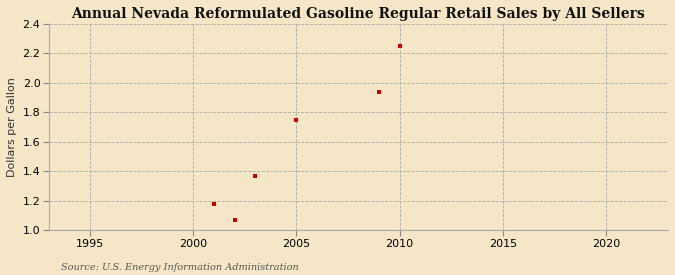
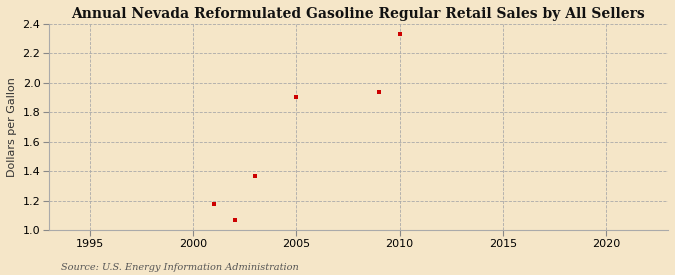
2005: 1.75 -> 1.90
2010: 2.25 -> 2.33
